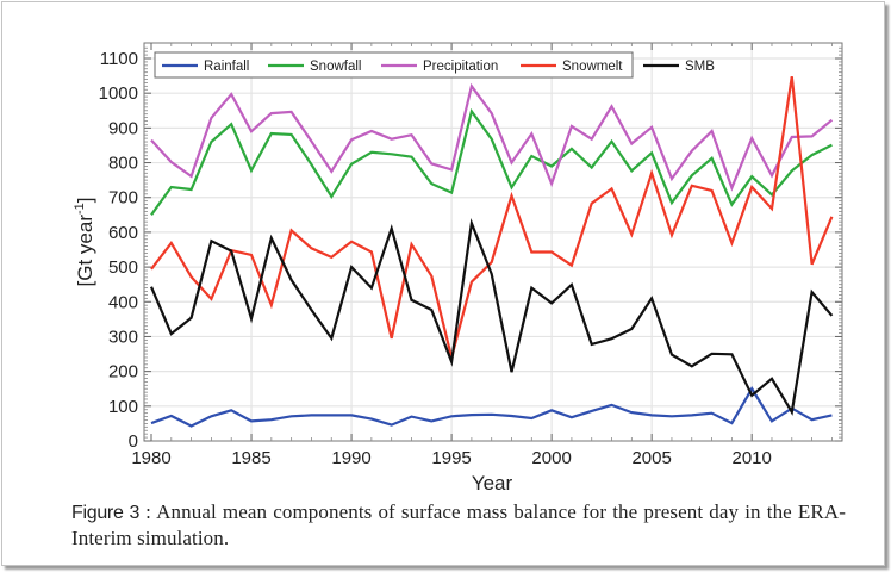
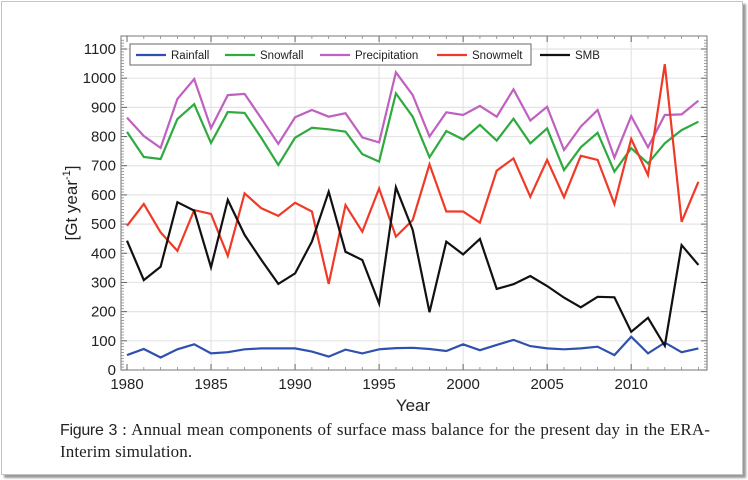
Snowfall/1980: 650 -> 820
Precipitation/1985: 890 -> 830
SMB/1990: 500 -> 330
Snowmelt/1995: 240 -> 620
Precipitation/2000: 740 -> 870
Snowmelt/2005: 770 -> 720
SMB/2005: 410 -> 290
Rainfall/2010: 150 -> 110
Snowmelt/2010: 730 -> 790
